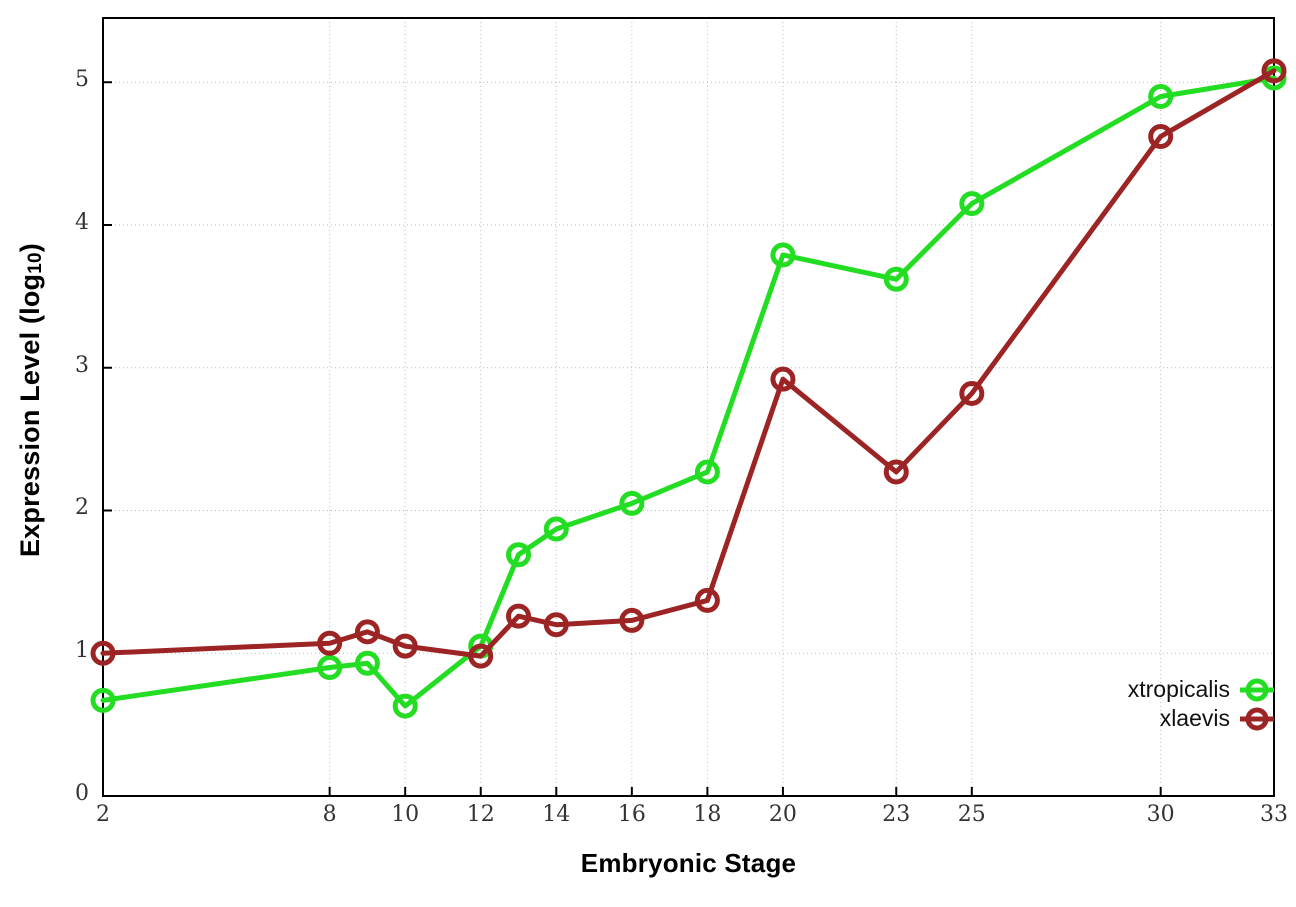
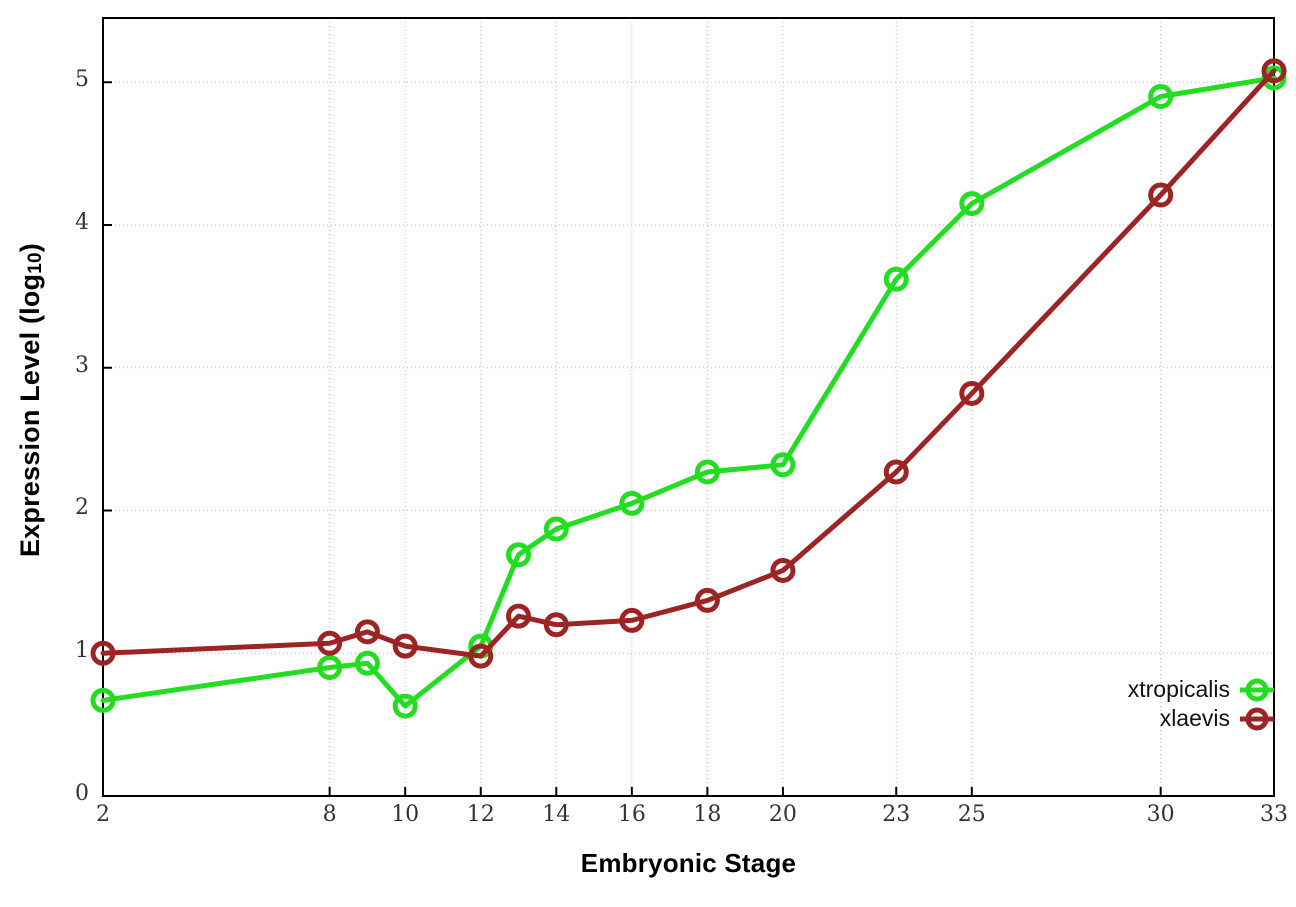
xtropicalis/20: 3.79 -> 2.32
xlaevis/20: 2.92 -> 1.58
xlaevis/30: 4.62 -> 4.21
